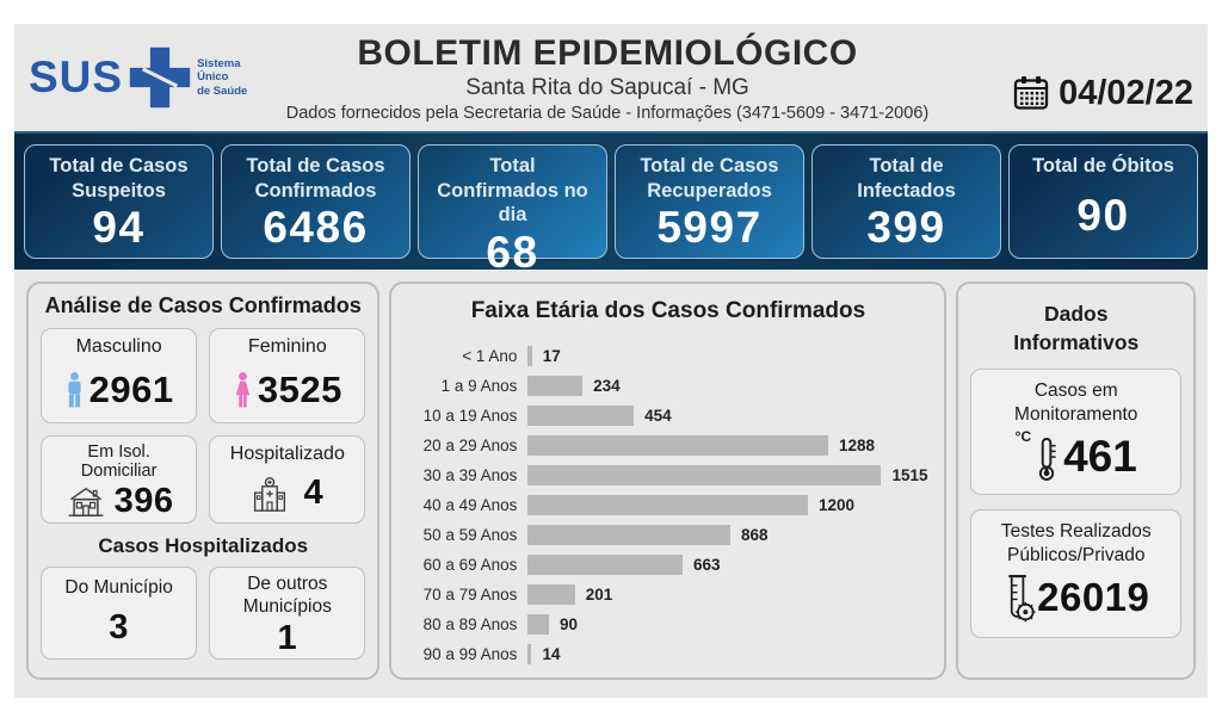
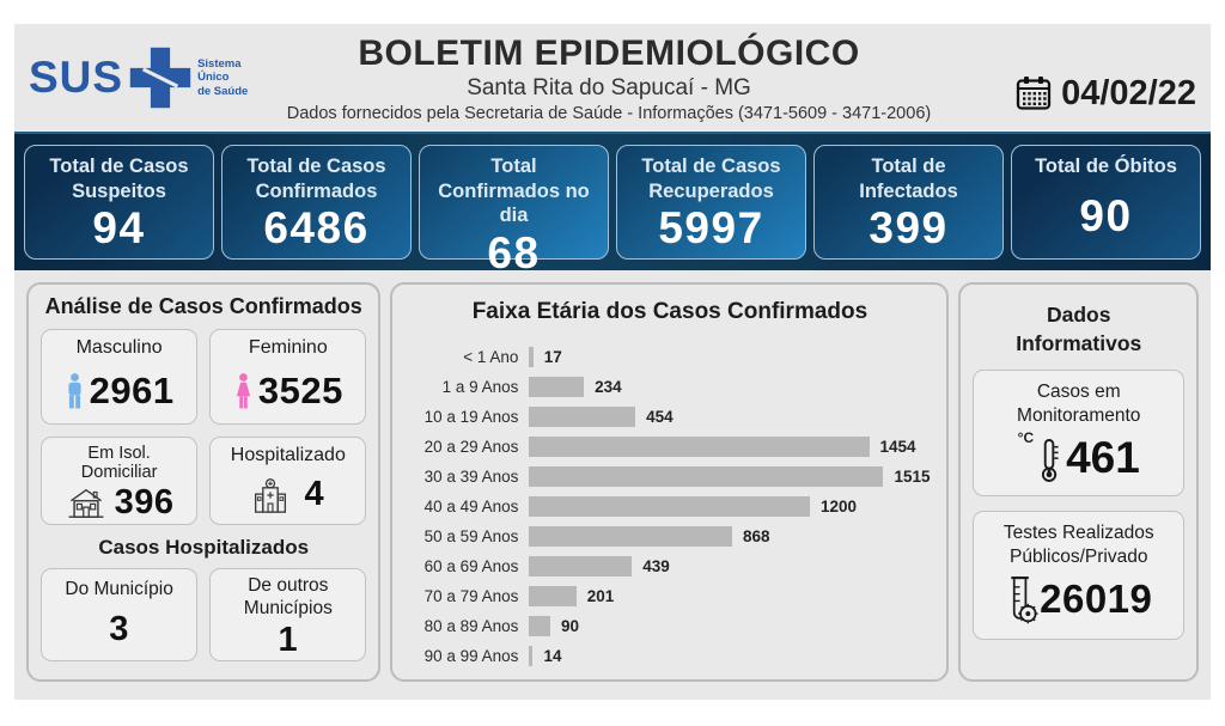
20 a 29 Anos: 1288 -> 1454
60 a 69 Anos: 663 -> 439
